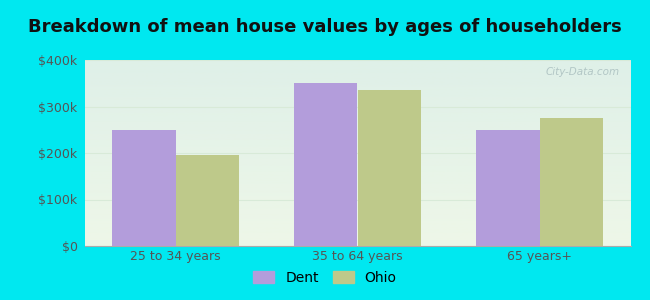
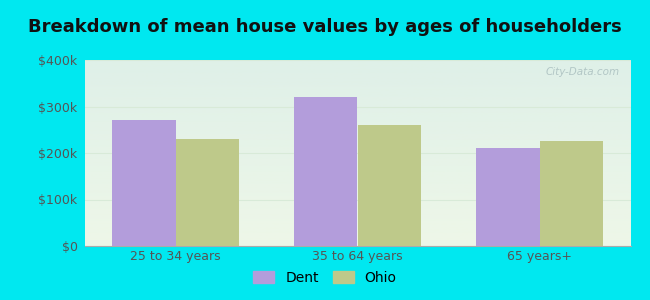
Dent/25 to 34 years: $250k -> $270k
Ohio/25 to 34 years: $195k -> $230k
Dent/35 to 64 years: $350k -> $320k
Ohio/35 to 64 years: $335k -> $260k
Dent/65 years+: $250k -> $210k
Ohio/65 years+: $275k -> $225k
